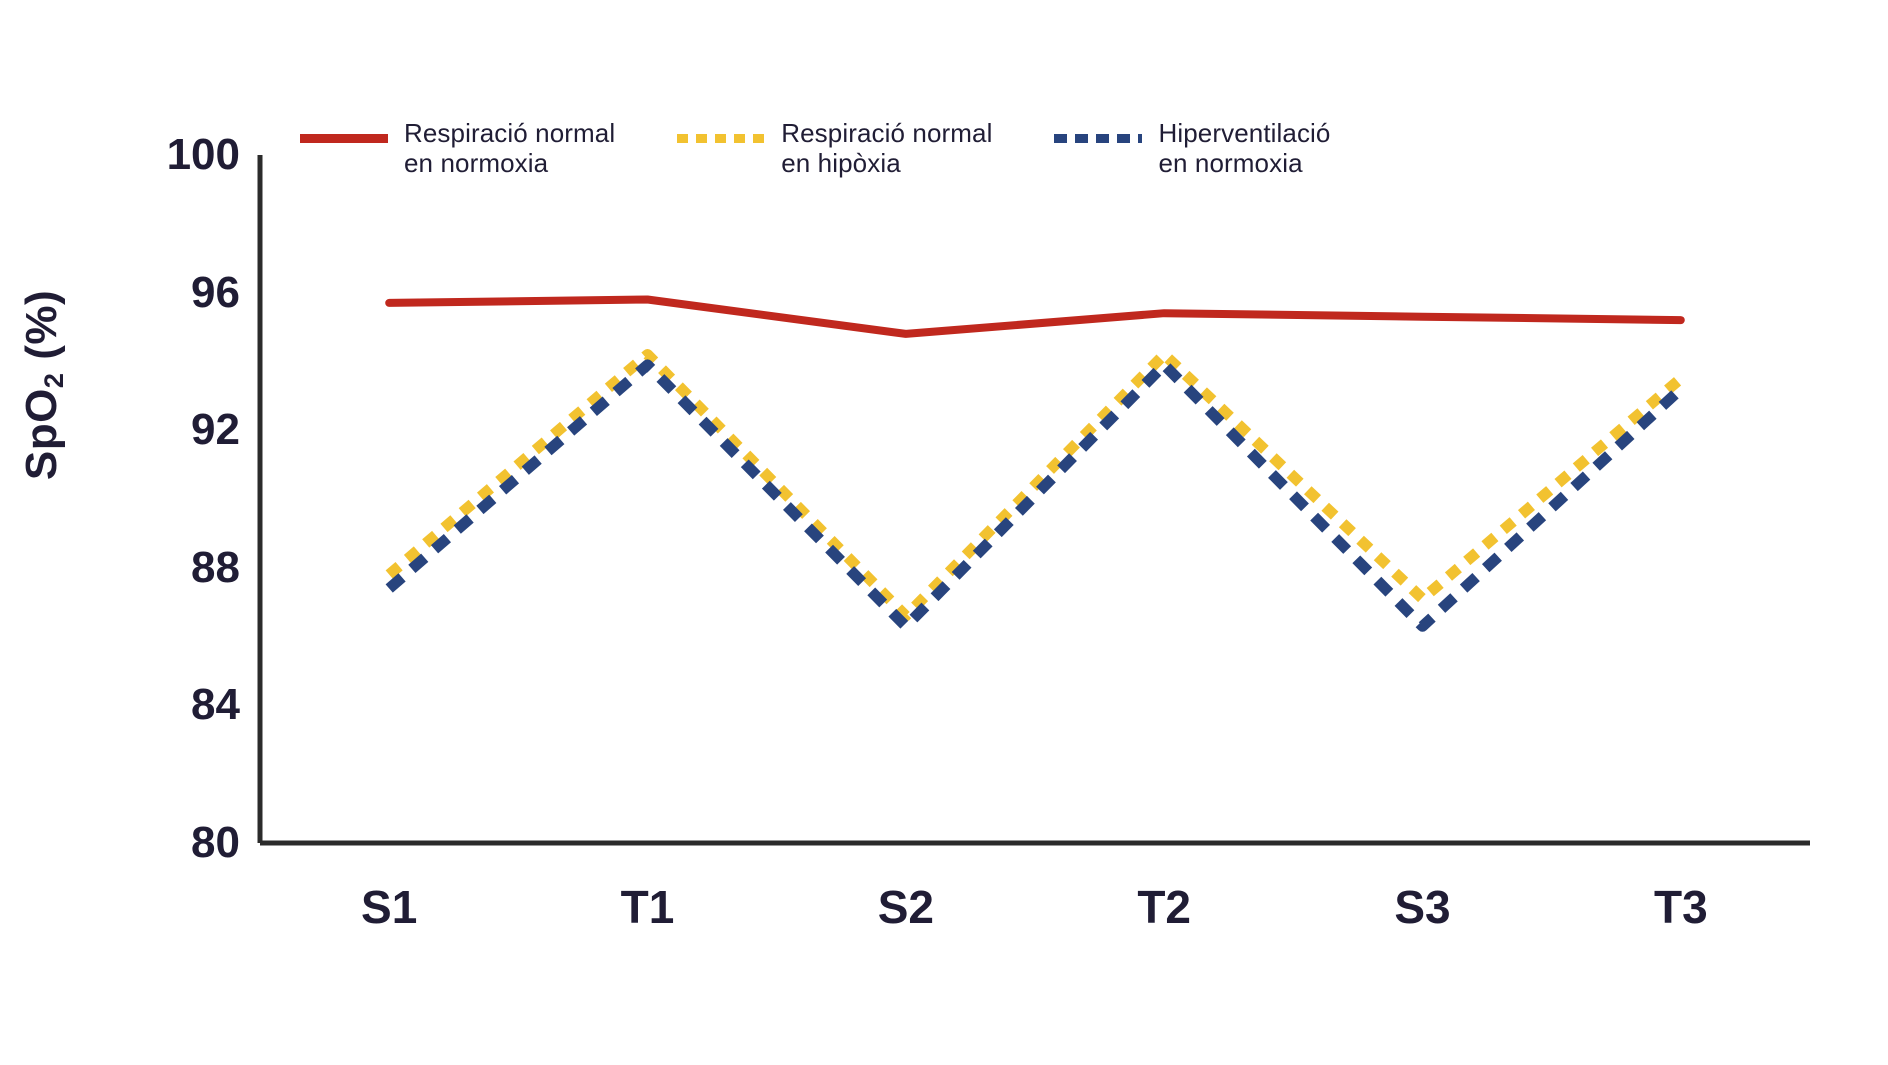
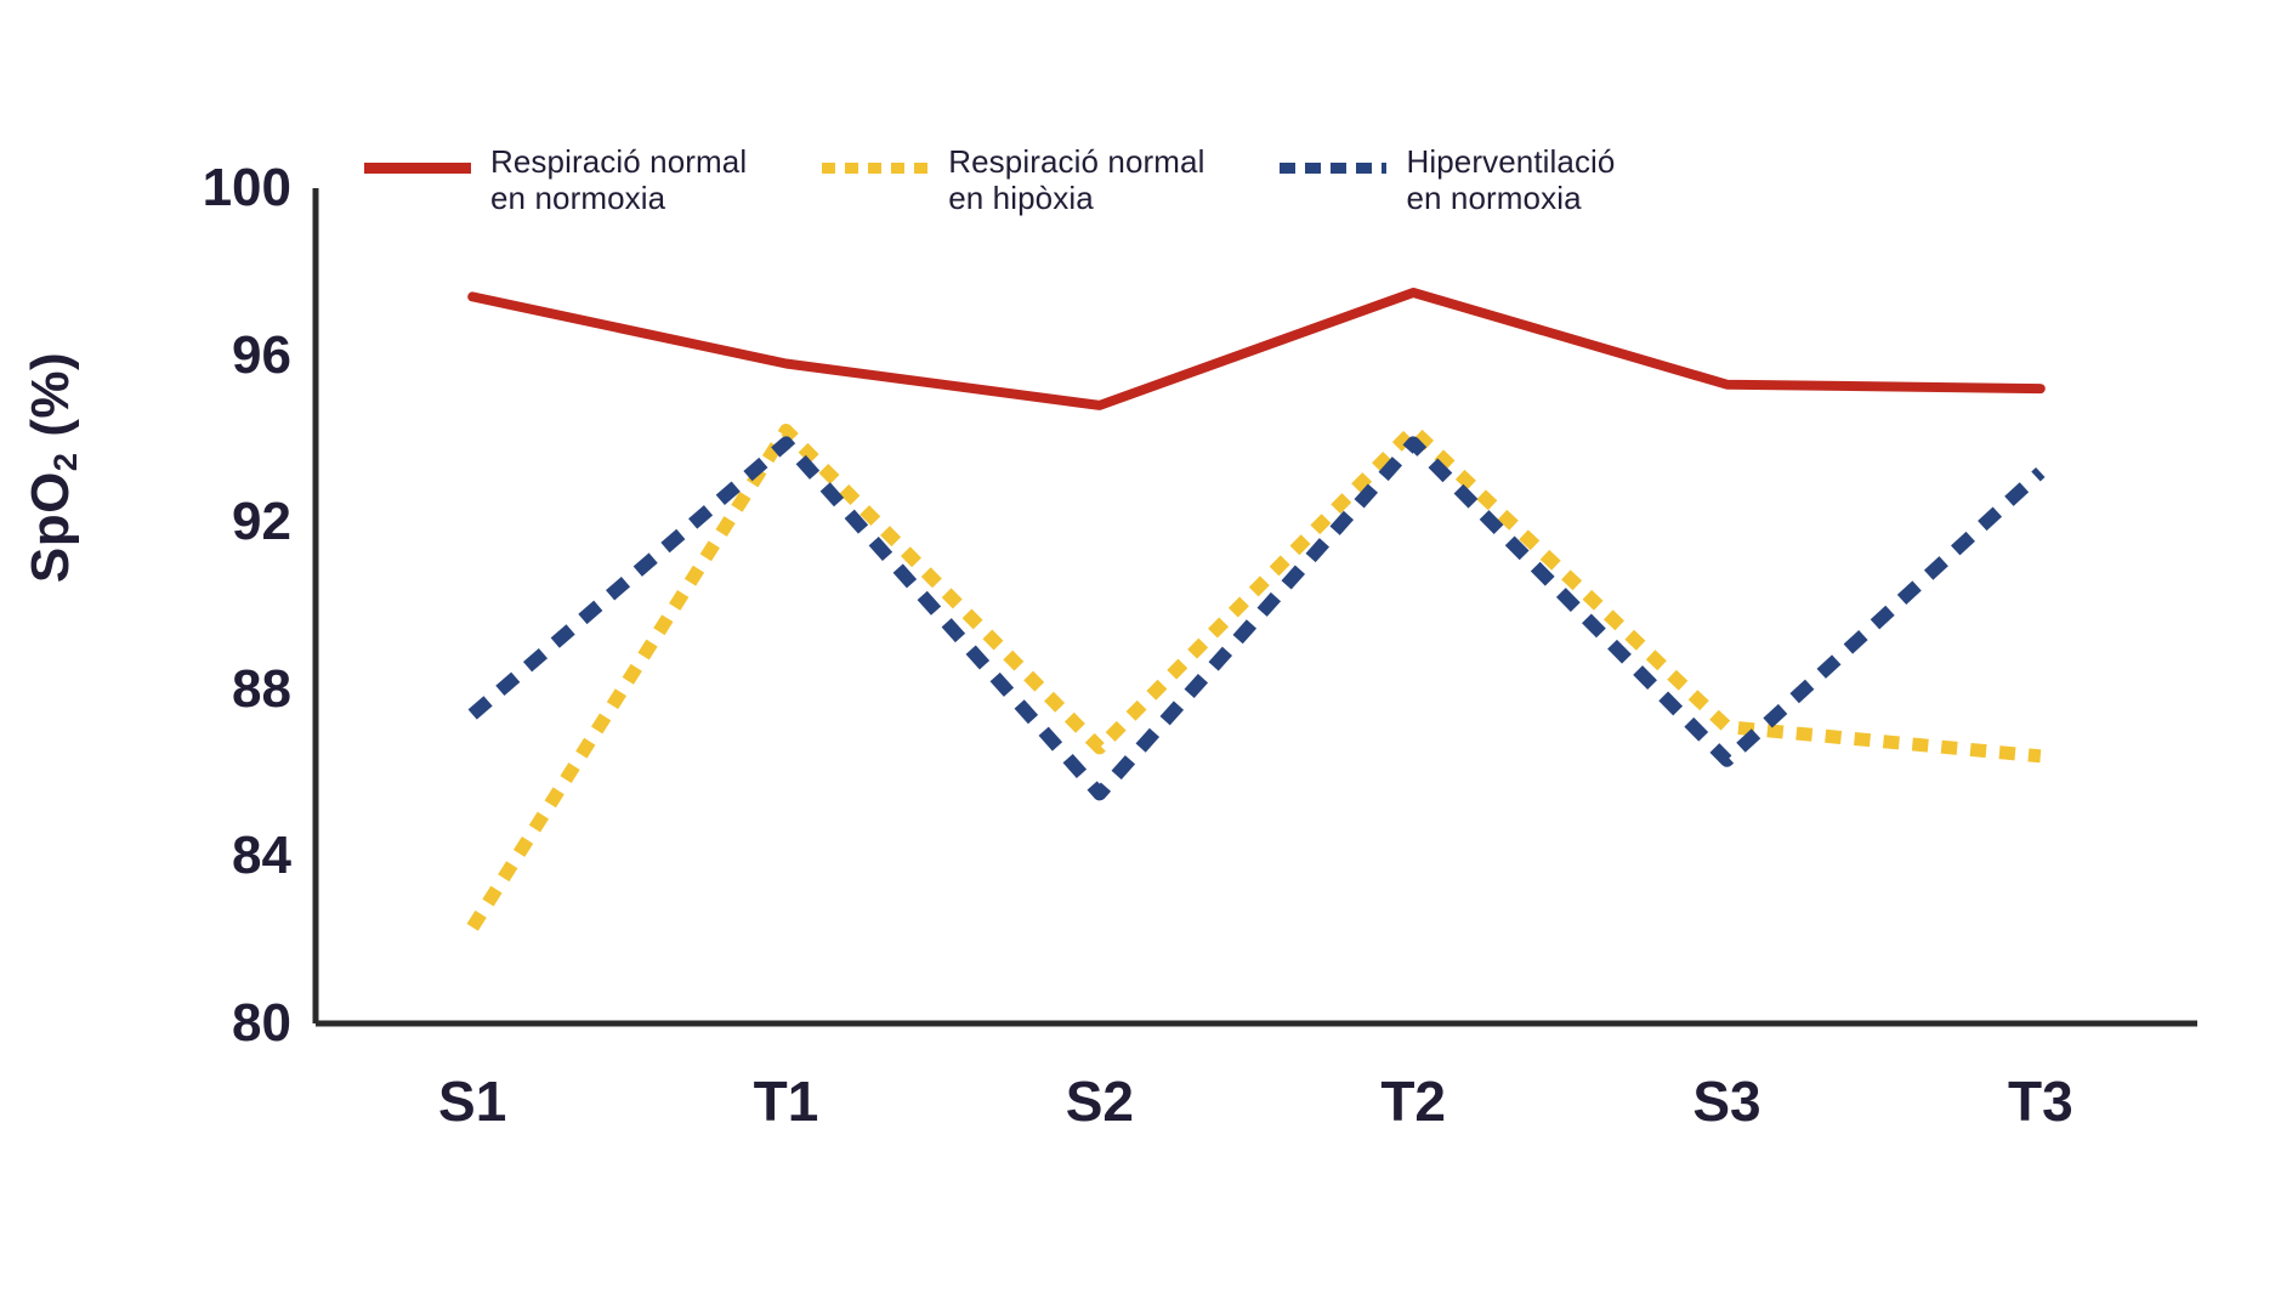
Respiració normal en normoxia/S1: 95.7 -> 97.4
Respiració normal en hipòxia/S1: 87.7 -> 82.2
Hiperventilació en normoxia/S2: 86.4 -> 85.6
Respiració normal en normoxia/T2: 95.4 -> 97.5
Respiració normal en hipòxia/T3: 93.4 -> 86.3
